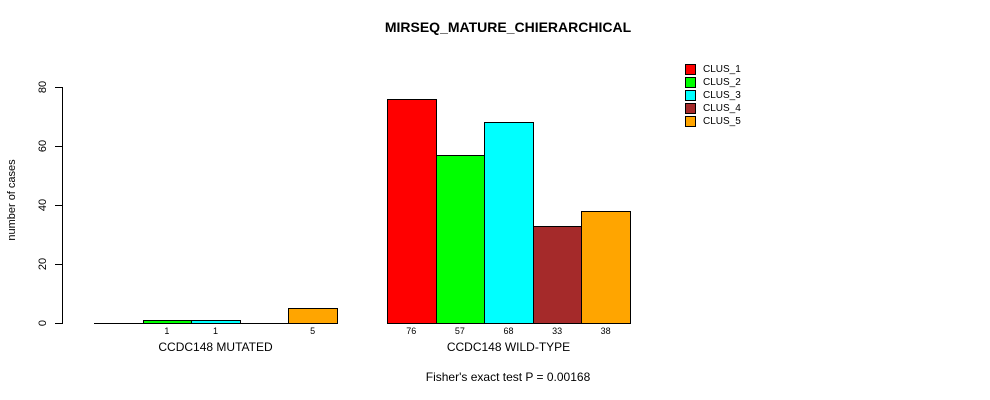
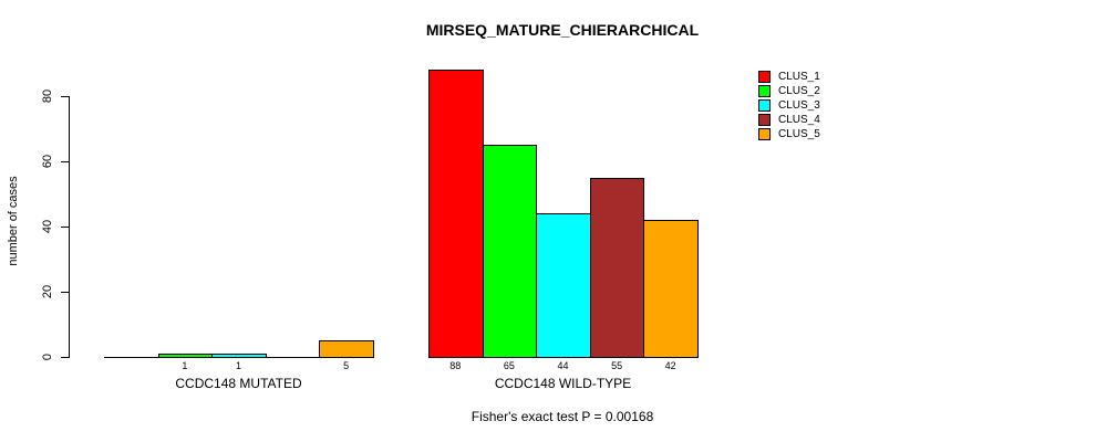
CLUS_1/CCDC148 WILD-TYPE: 76 -> 88
CLUS_2/CCDC148 WILD-TYPE: 57 -> 65
CLUS_3/CCDC148 WILD-TYPE: 68 -> 44
CLUS_4/CCDC148 WILD-TYPE: 33 -> 55
CLUS_5/CCDC148 WILD-TYPE: 38 -> 42
